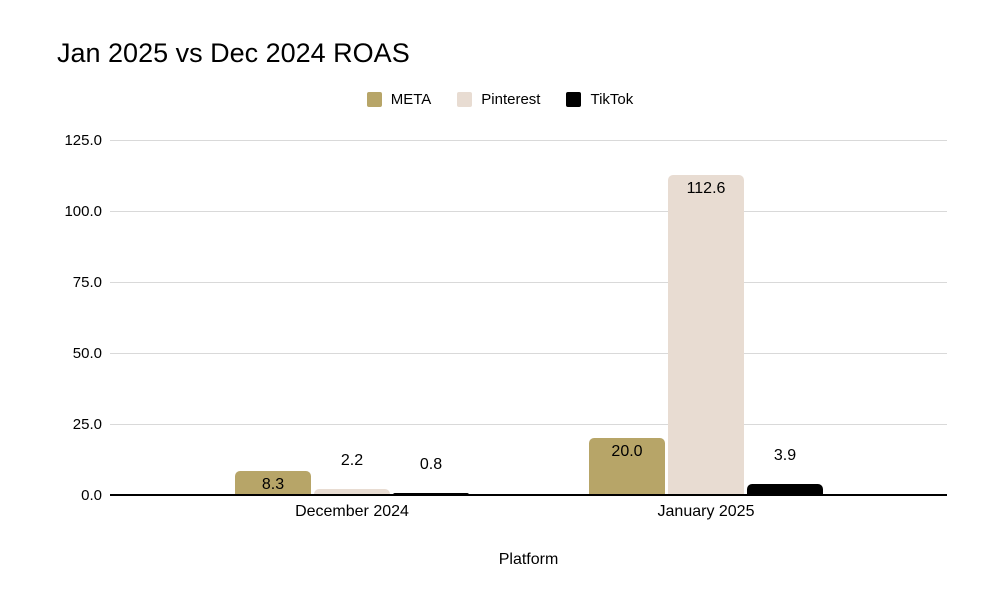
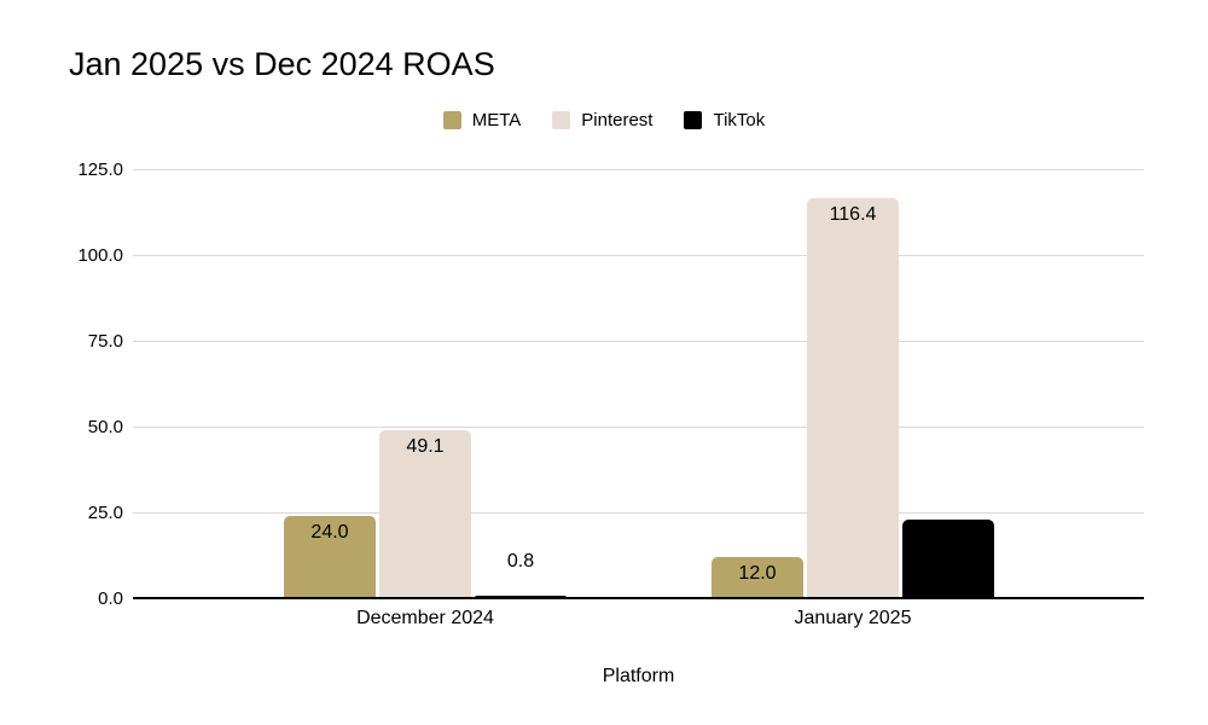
META/December 2024: 8.3 -> 24.0
Pinterest/December 2024: 2.2 -> 49.1
META/January 2025: 20.0 -> 12.0
Pinterest/January 2025: 112.6 -> 116.4
TikTok/January 2025: 3.9 -> 23.0
